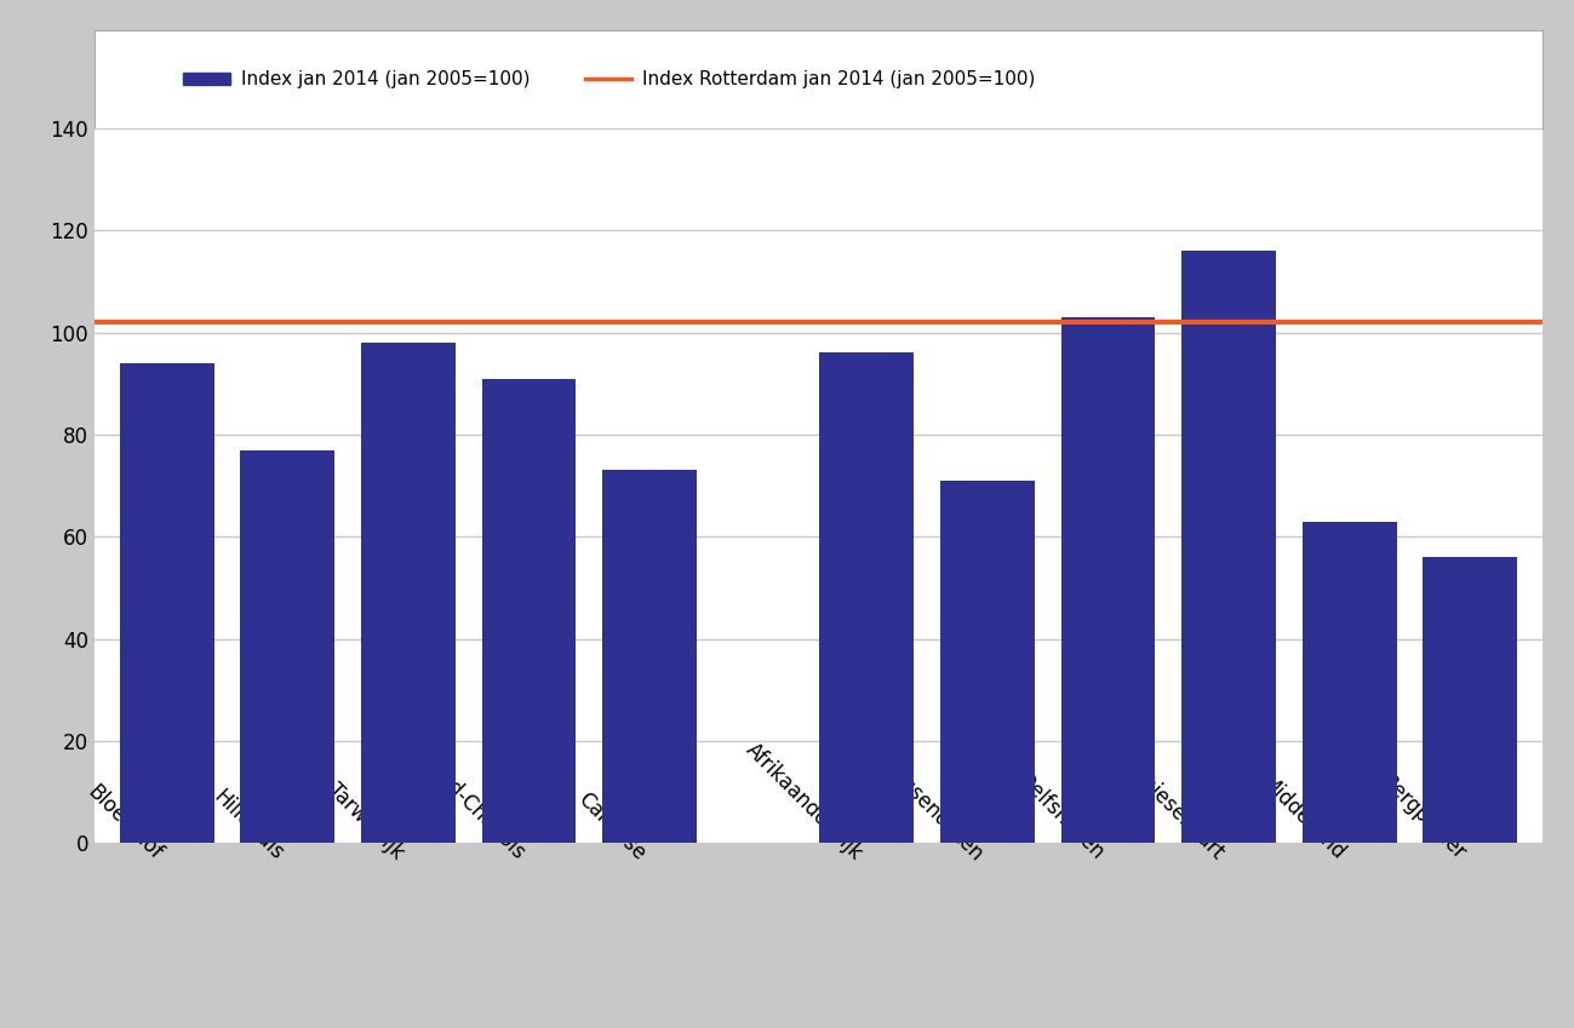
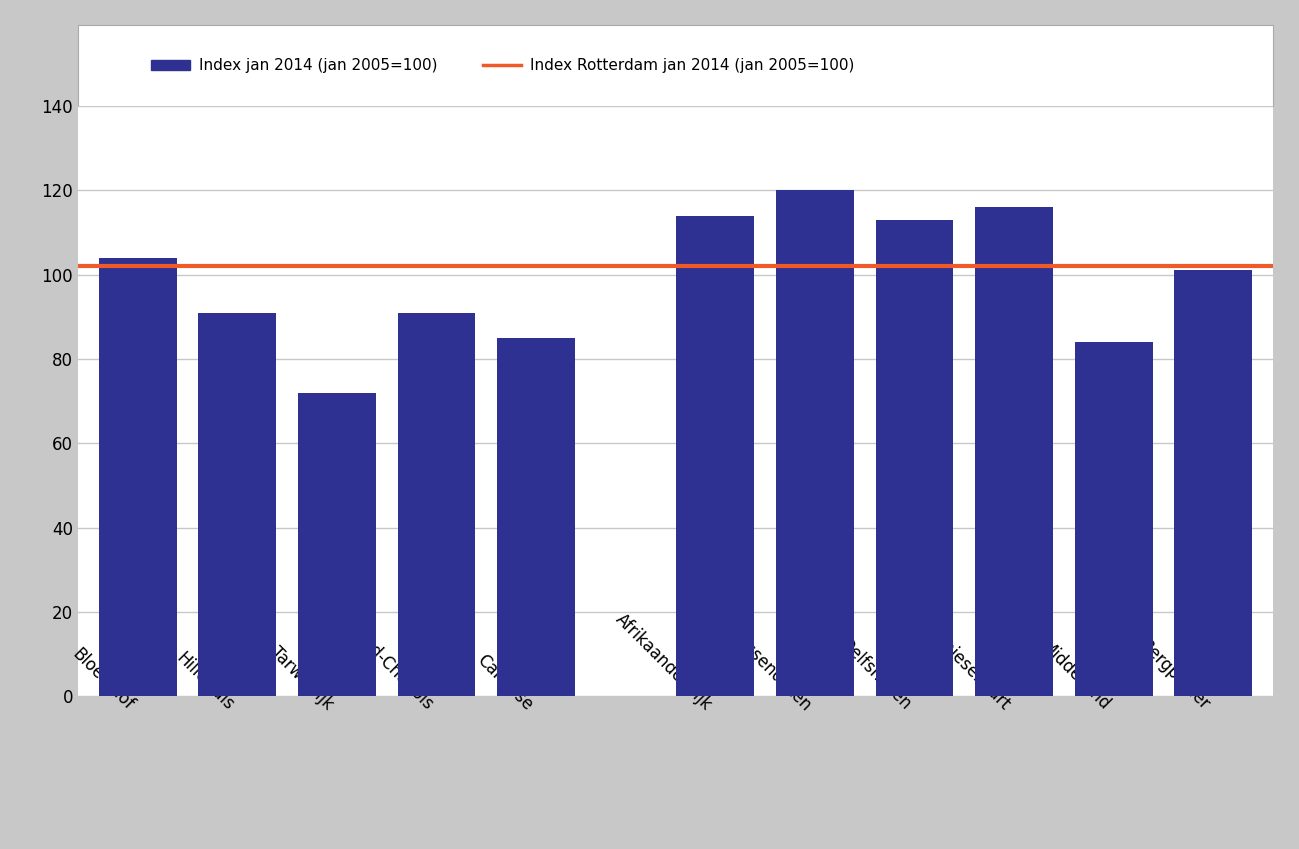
Bloemhof: 94 -> 104
Hillesluis: 77 -> 91
Tarwewijk: 98 -> 72
Carnisse: 73 -> 85
Afrikaanderwijk: 96 -> 114
Tussendijken: 71 -> 120
Delfshaven: 103 -> 113
Middelland: 63 -> 84
Bergpolder: 56 -> 101
